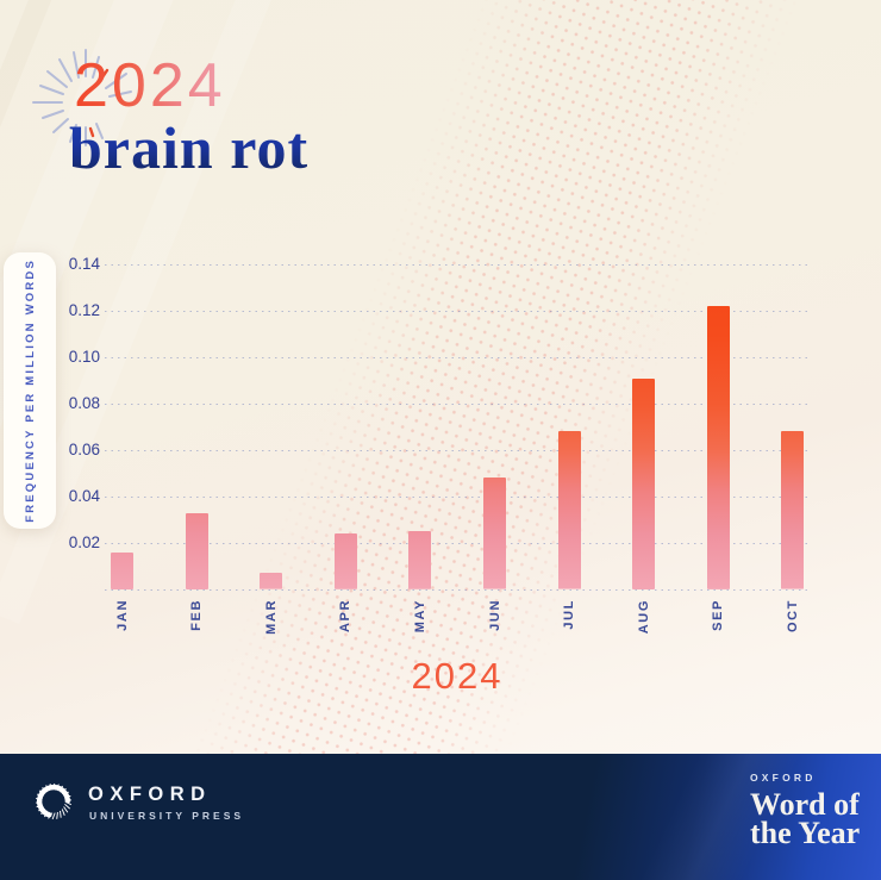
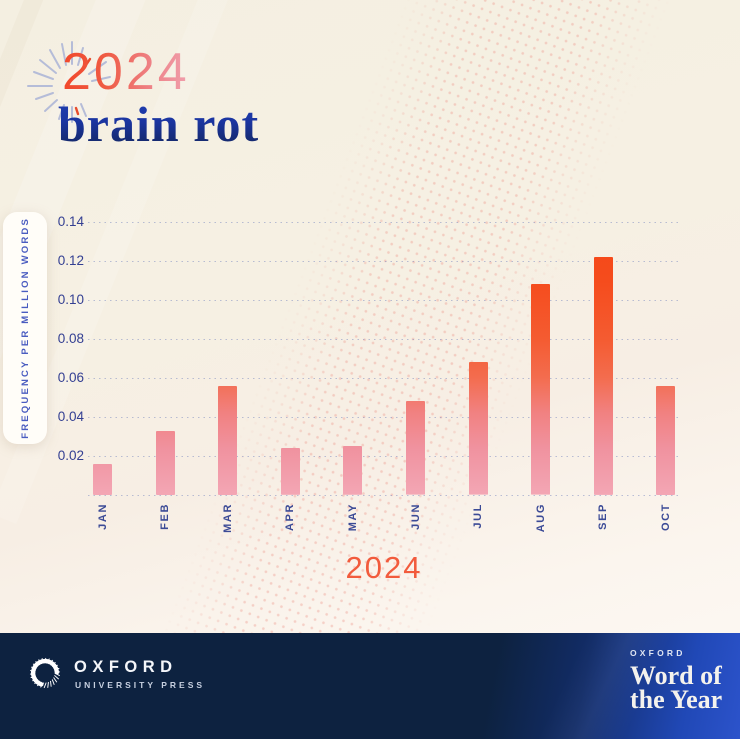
MAR: 0.007 -> 0.056
AUG: 0.091 -> 0.108
OCT: 0.068 -> 0.056
